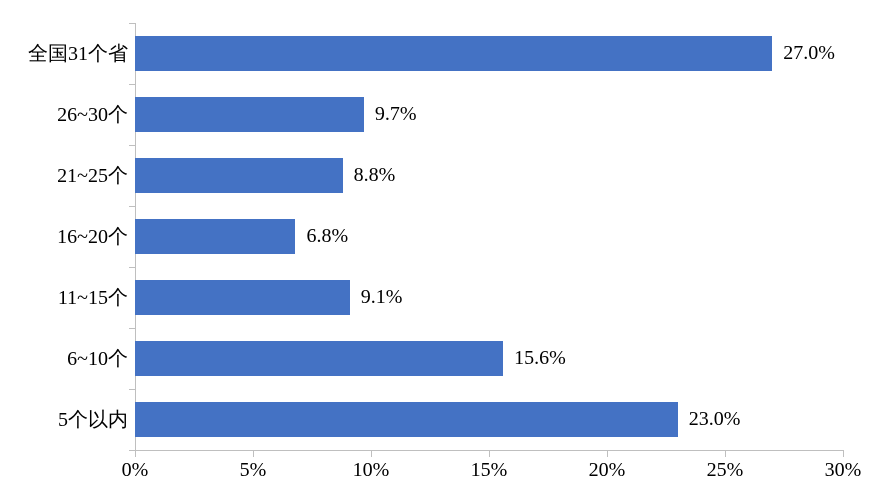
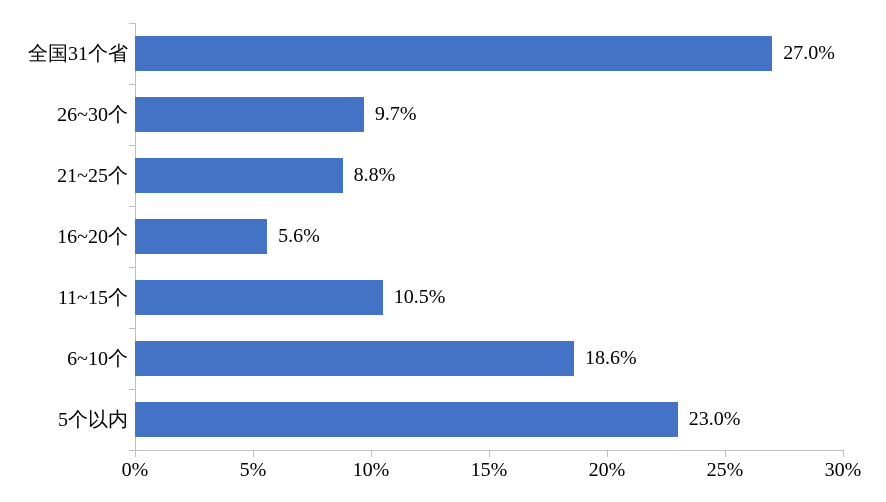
16~20个: 6.8% -> 5.6%
11~15个: 9.1% -> 10.5%
6~10个: 15.6% -> 18.6%
